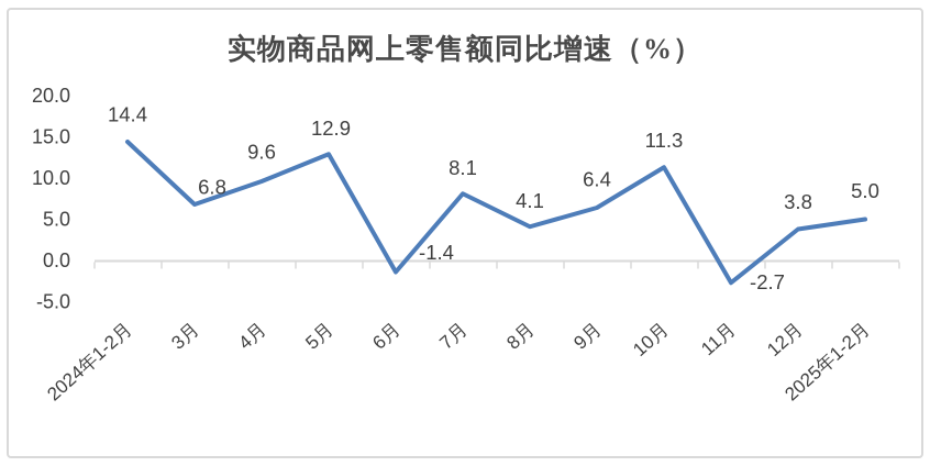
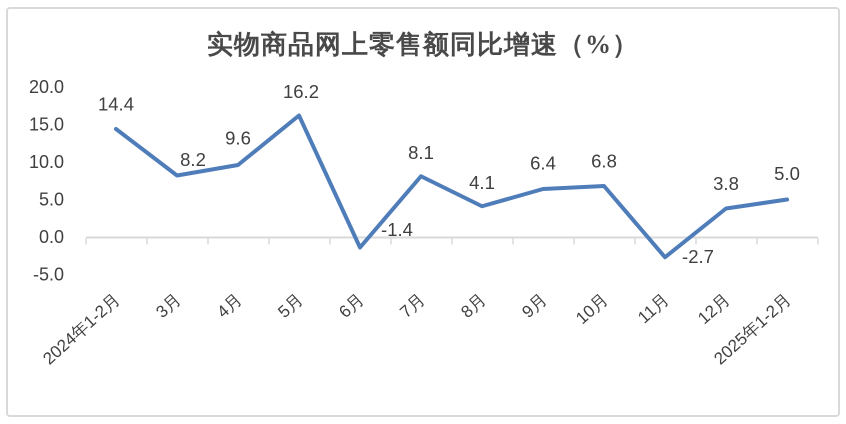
3月: 6.8 -> 8.2
5月: 12.9 -> 16.2
10月: 11.3 -> 6.8
